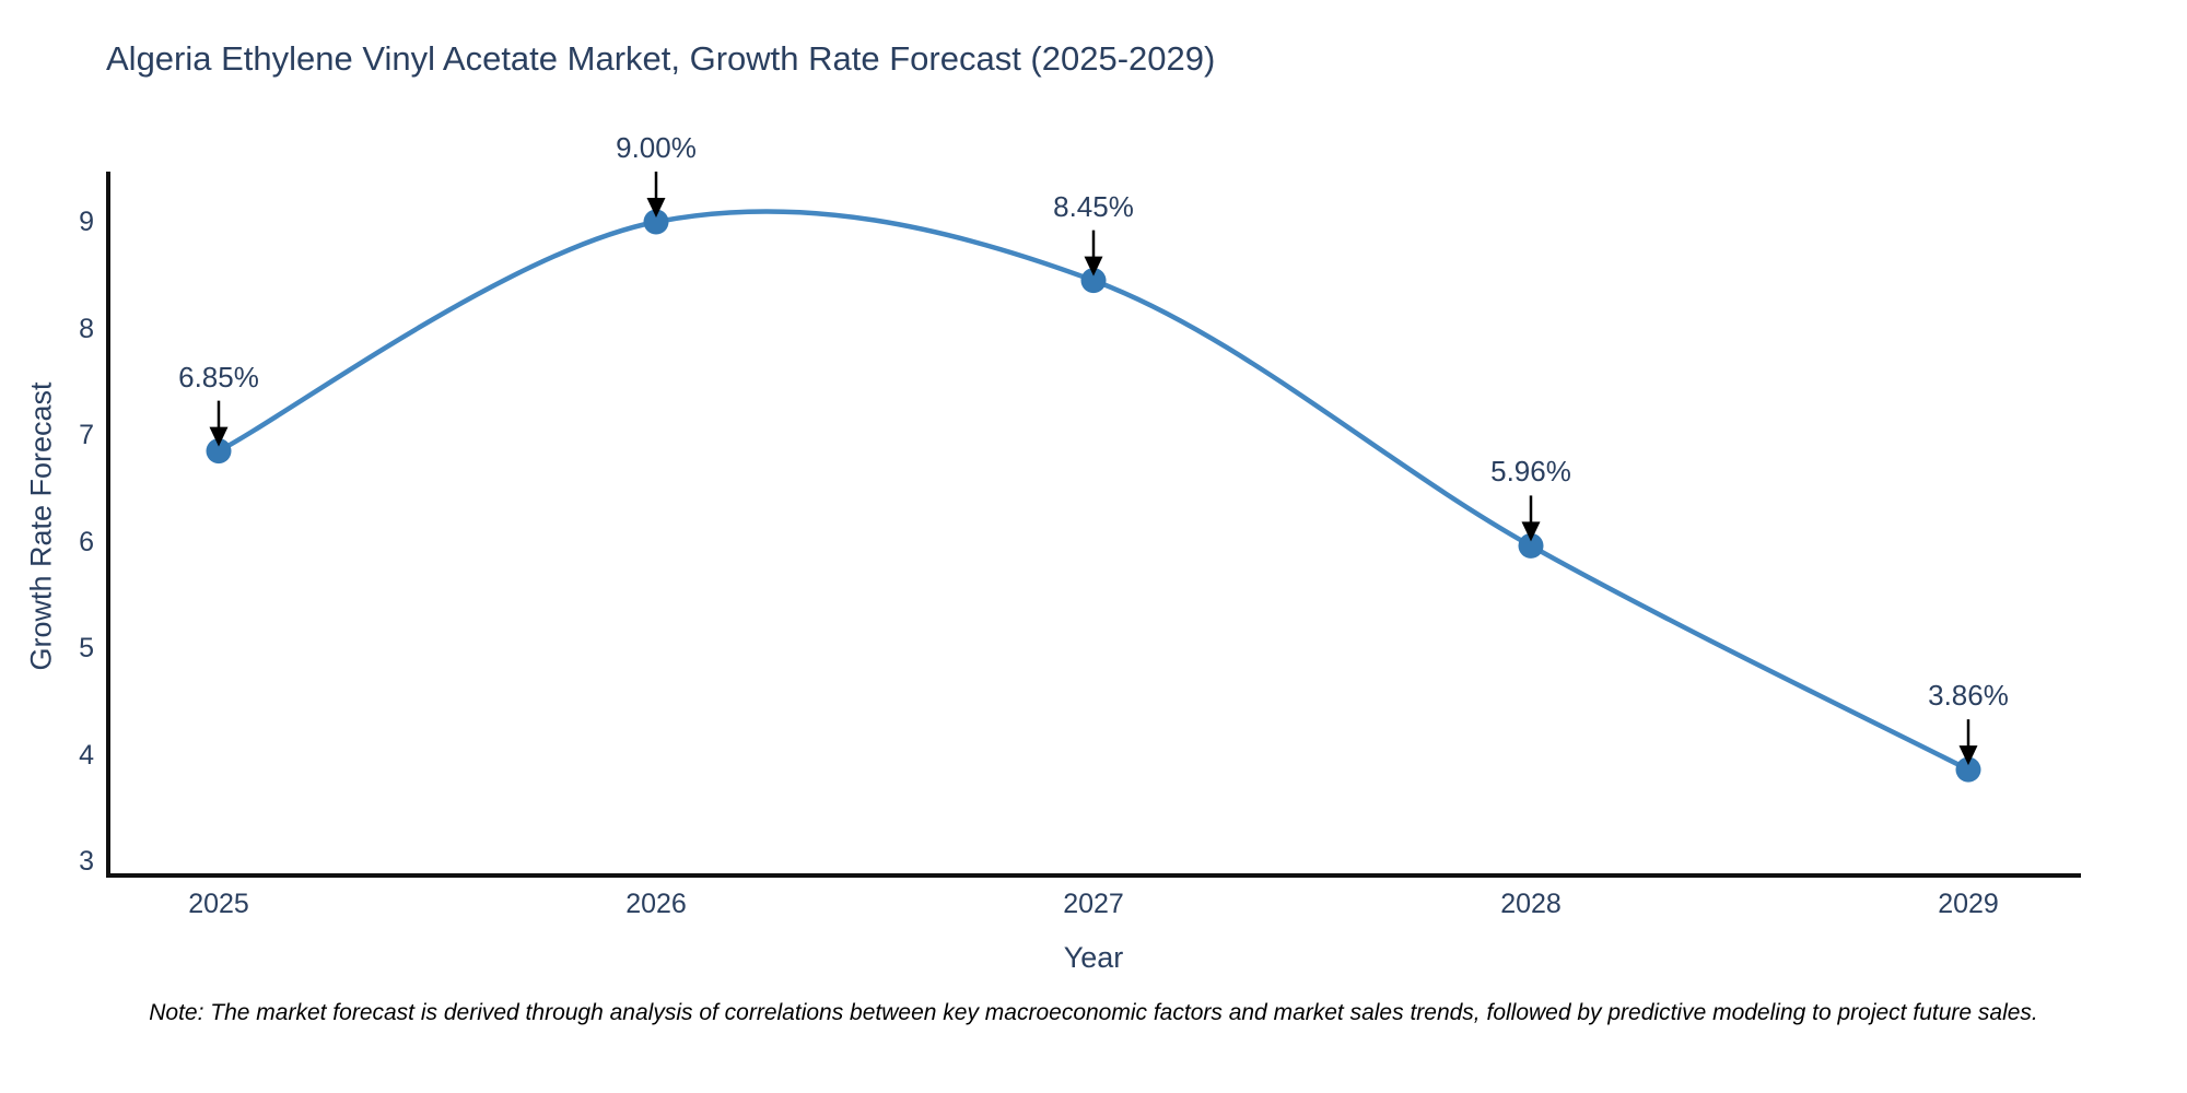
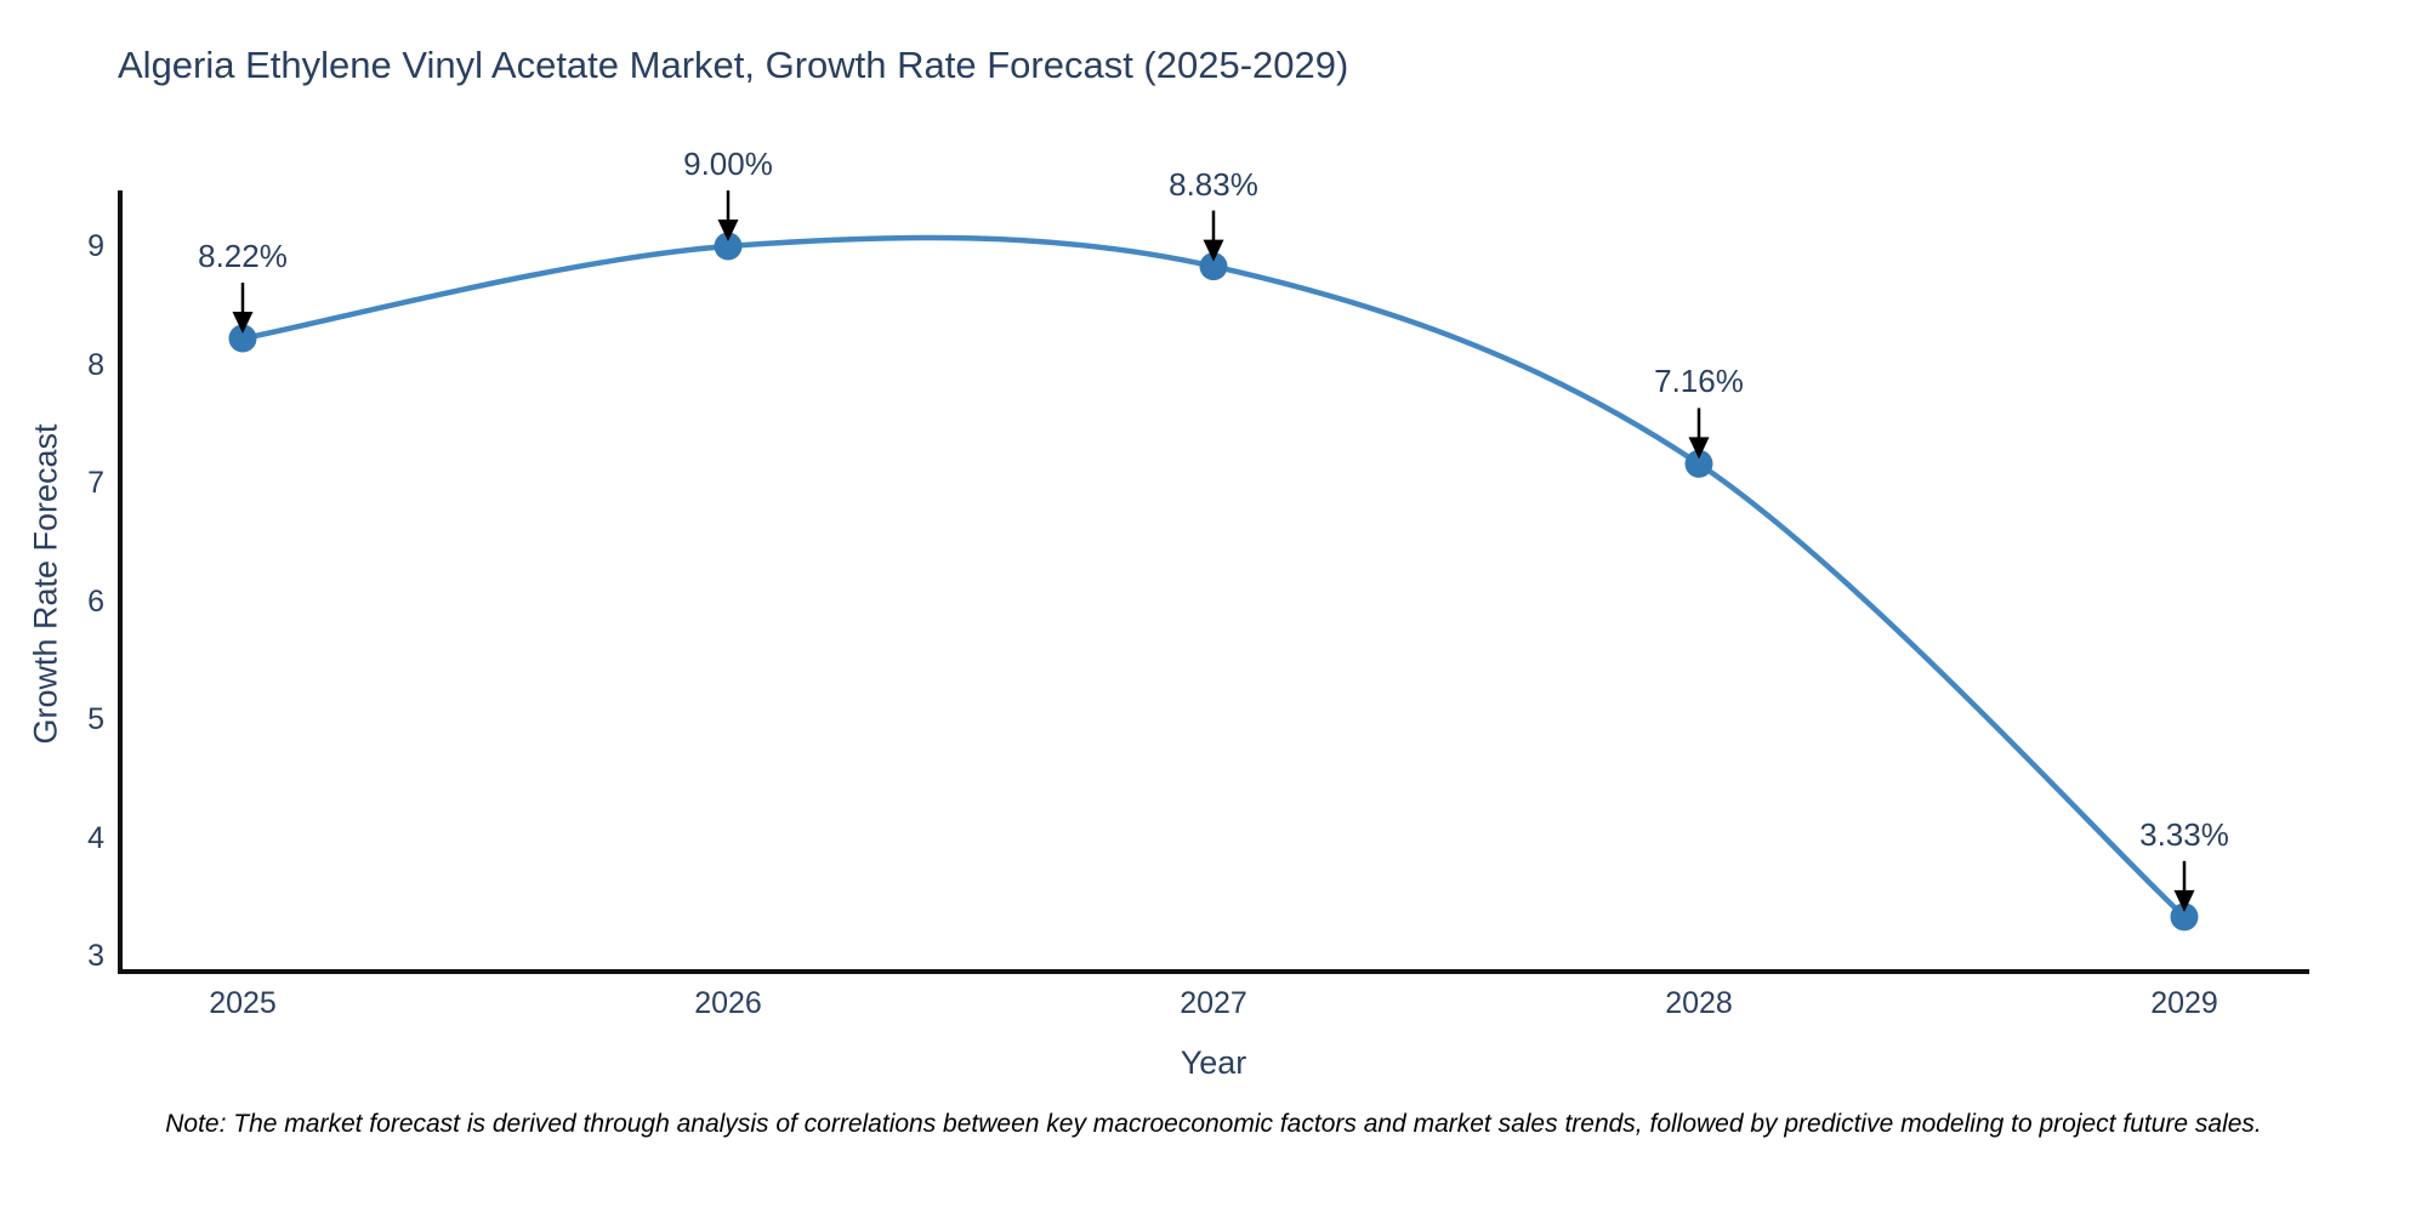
2025: 6.85% -> 8.22%
2027: 8.45% -> 8.83%
2028: 5.96% -> 7.16%
2029: 3.86% -> 3.33%
